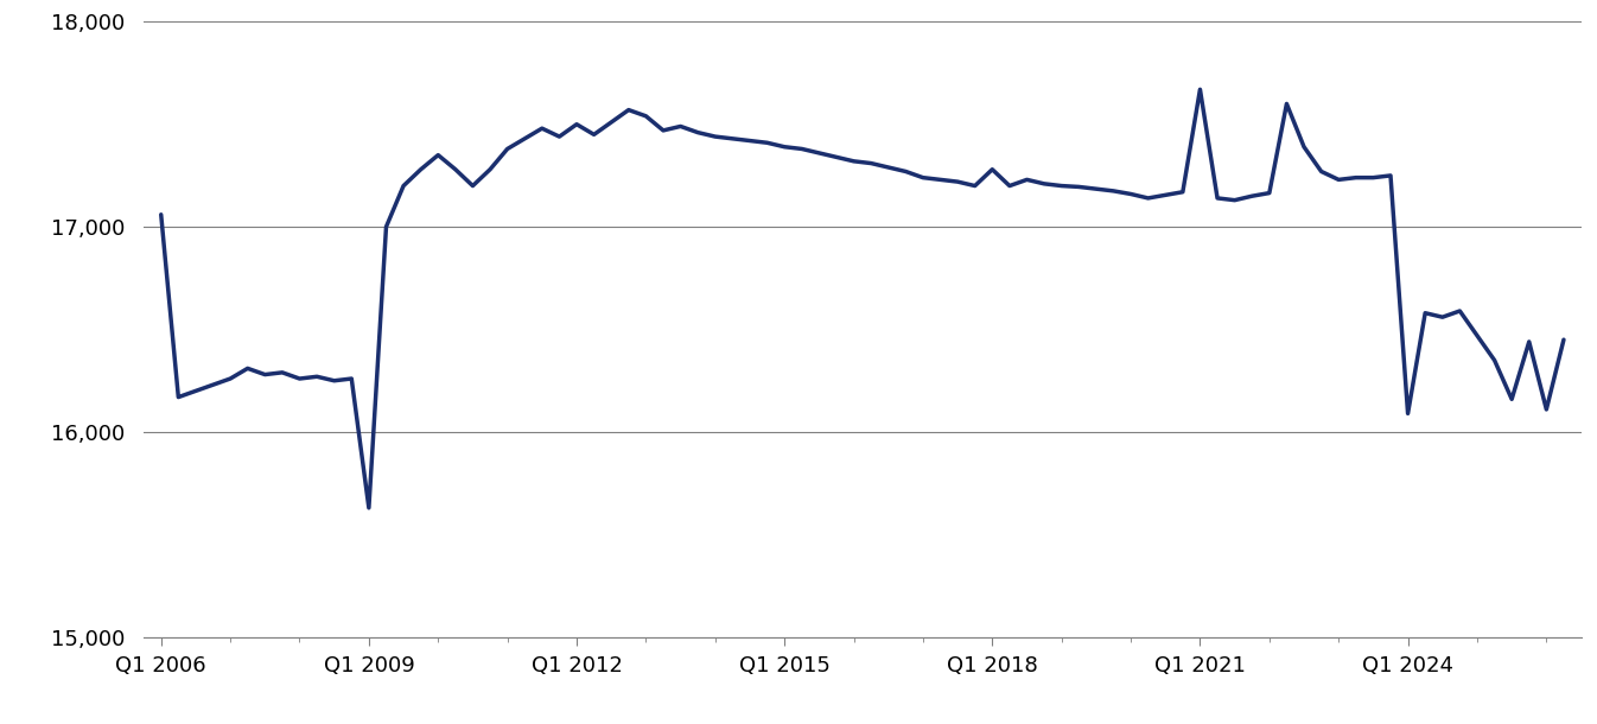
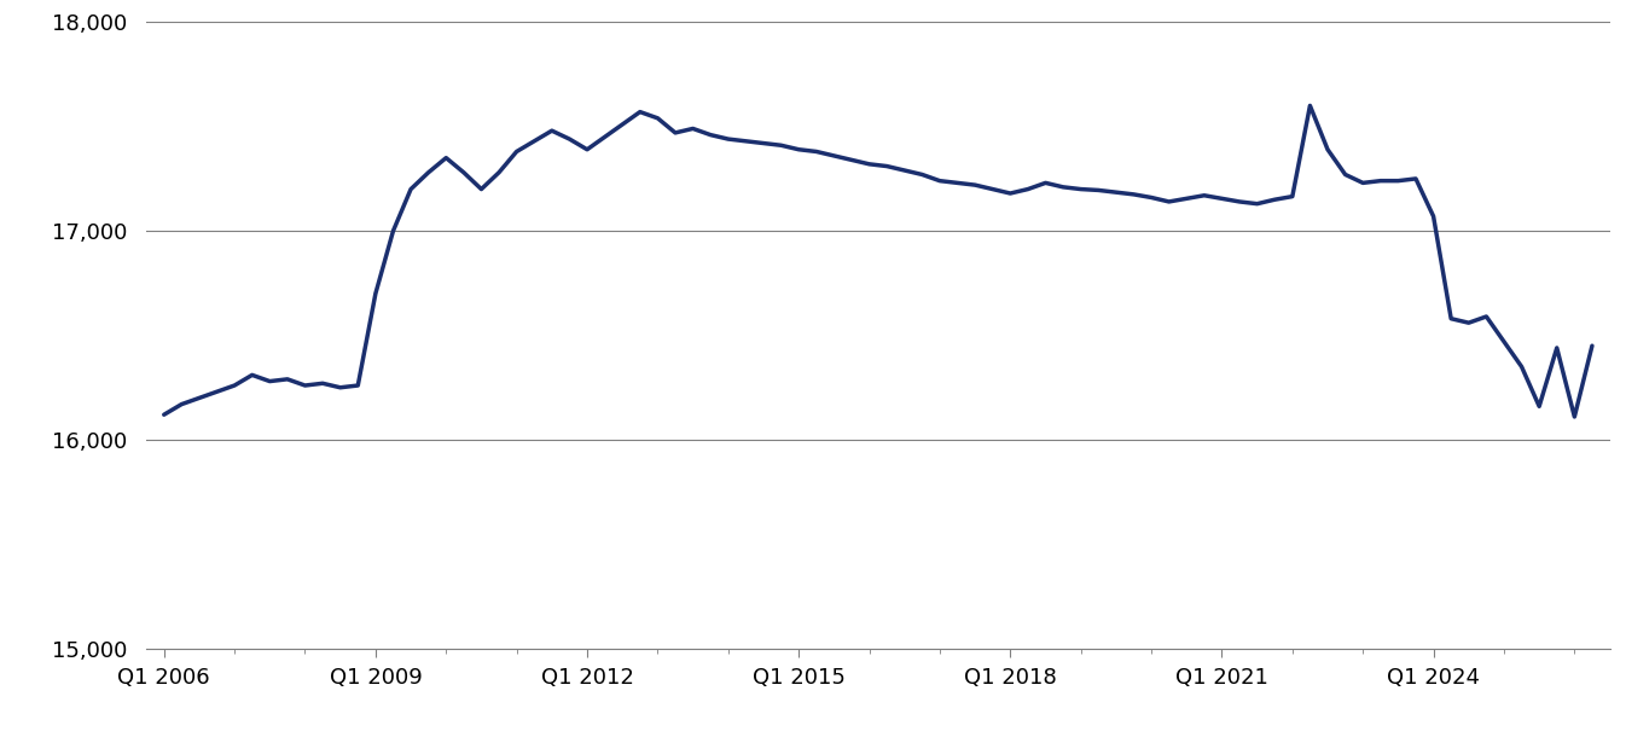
Q1 2006: 17,060 -> 16,120
Q1 2009: 15,630 -> 16,700
Q1 2012: 17,500 -> 17,390
Q1 2018: 17,280 -> 17,180
Q1 2021: 17,670 -> 17,160
Q1 2024: 16,090 -> 17,070
